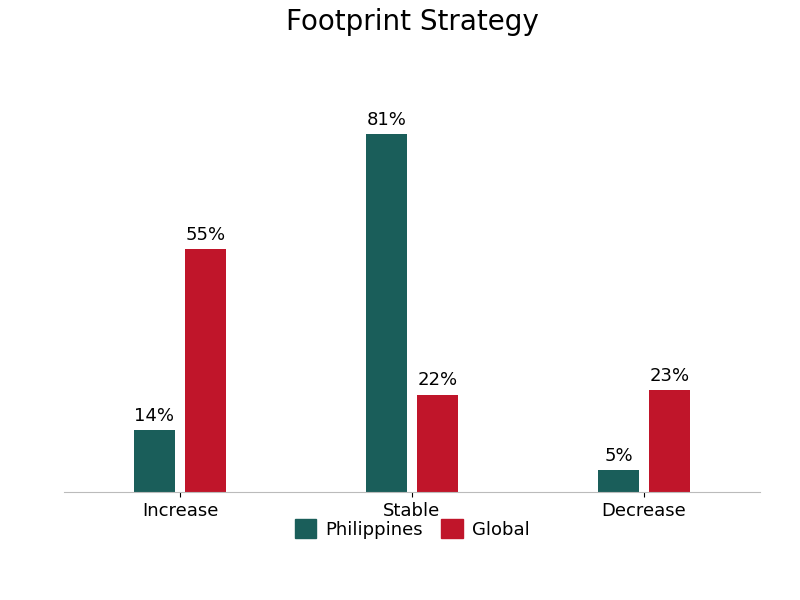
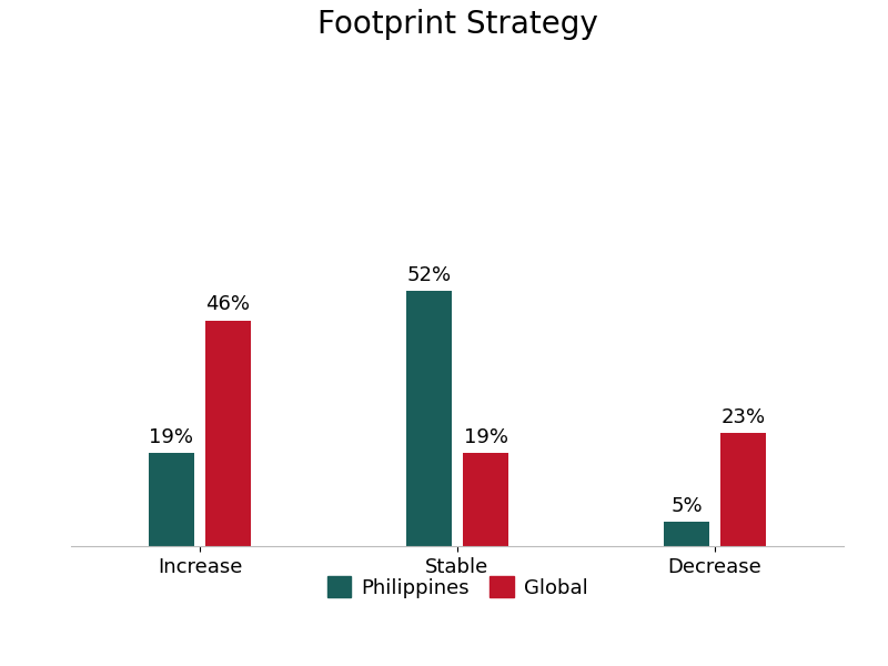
Philippines/Increase: 14% -> 19%
Global/Increase: 55% -> 46%
Philippines/Stable: 81% -> 52%
Global/Stable: 22% -> 19%
